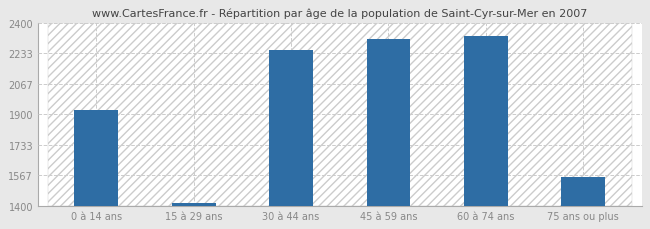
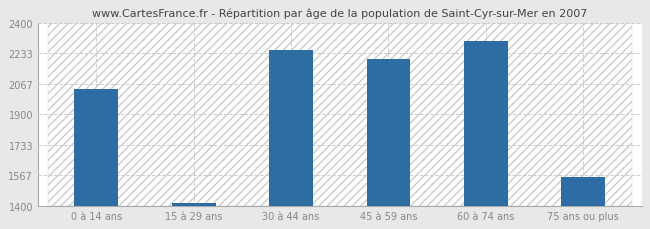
0 à 14 ans: 1930 -> 2040
45 à 59 ans: 2310 -> 2200
60 à 74 ans: 2330 -> 2300
